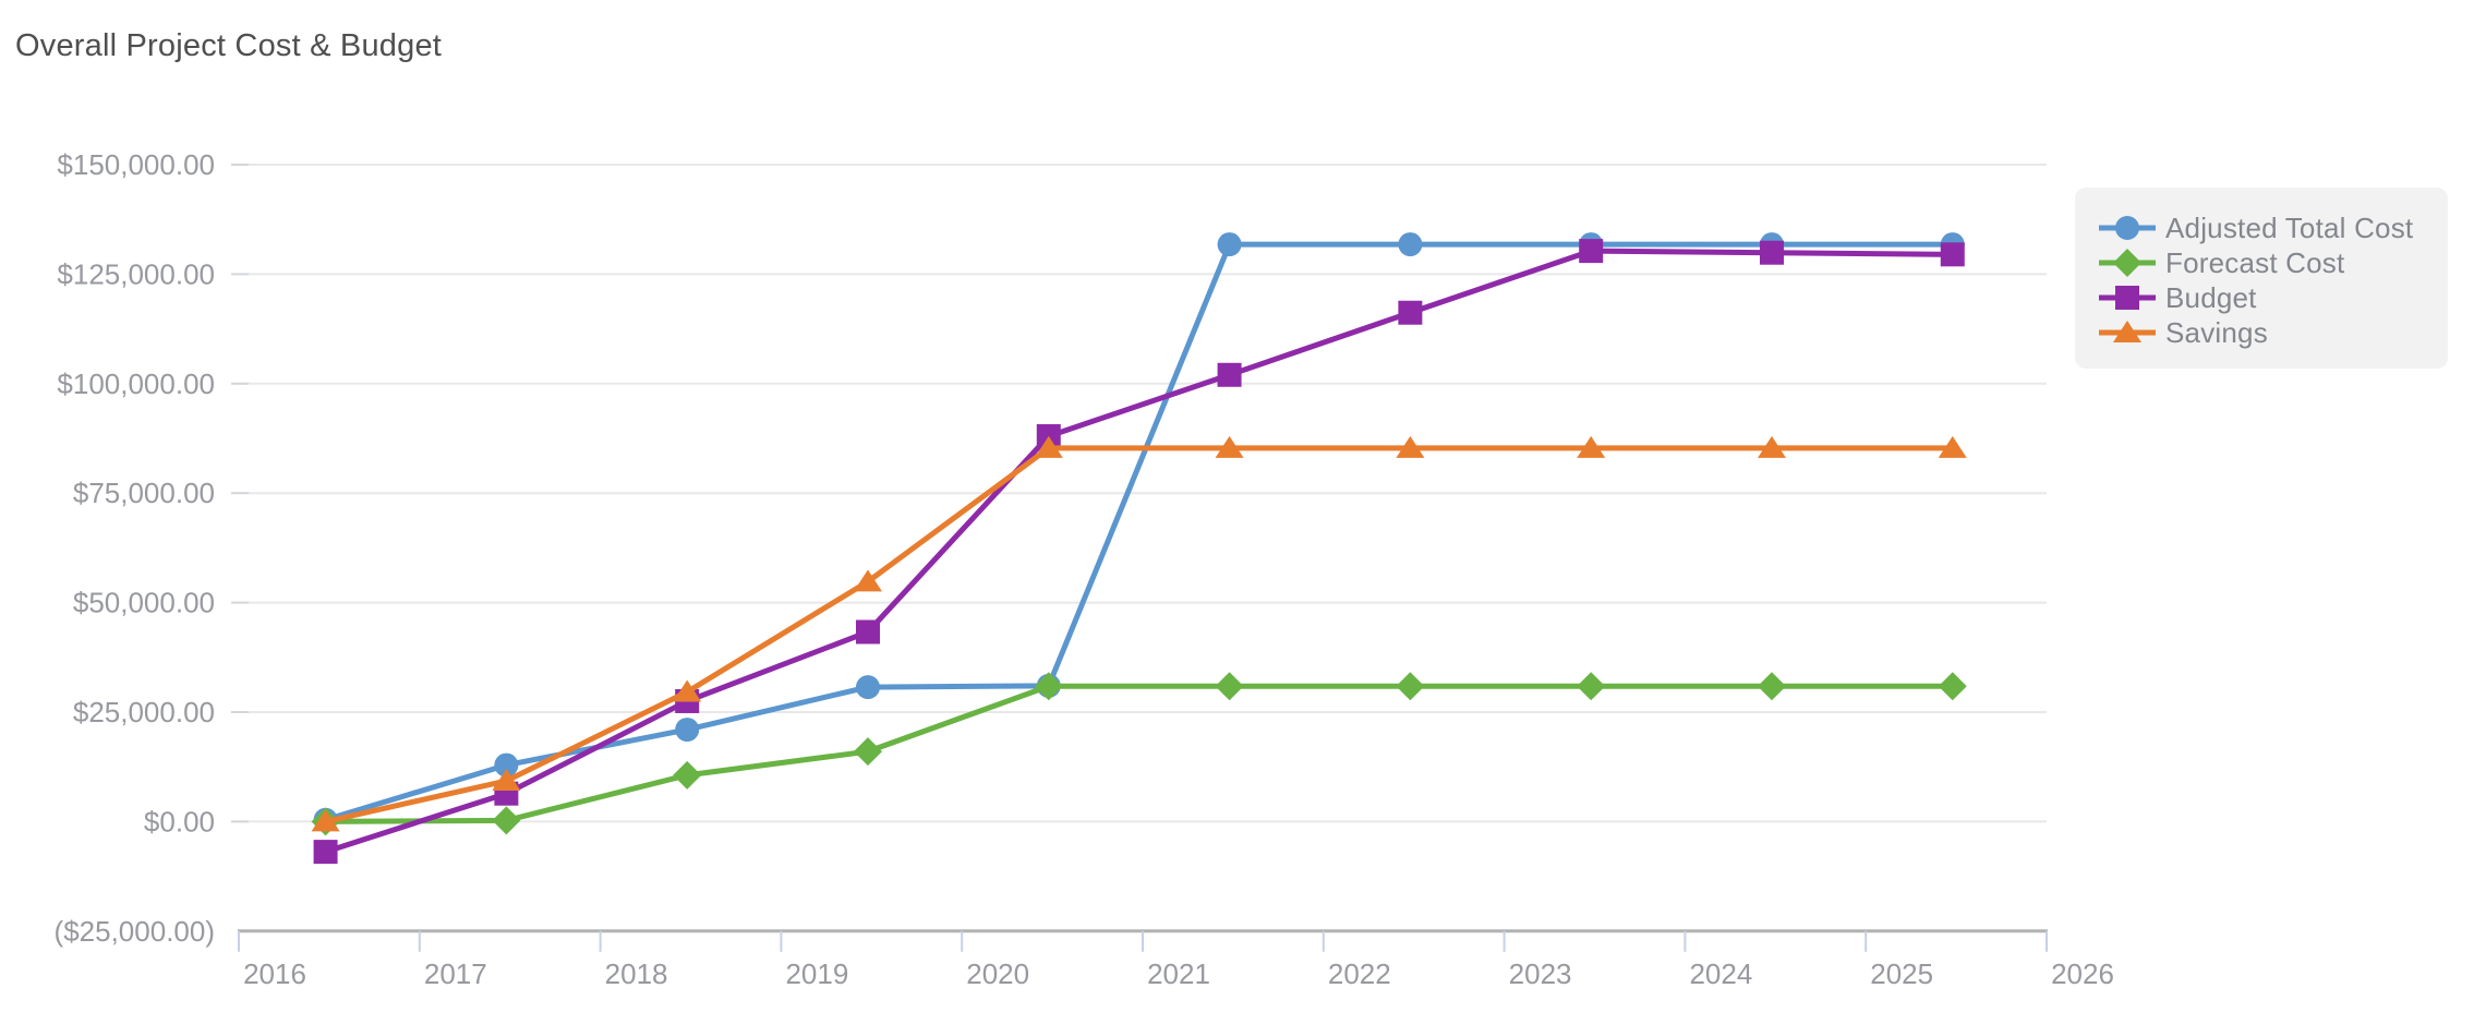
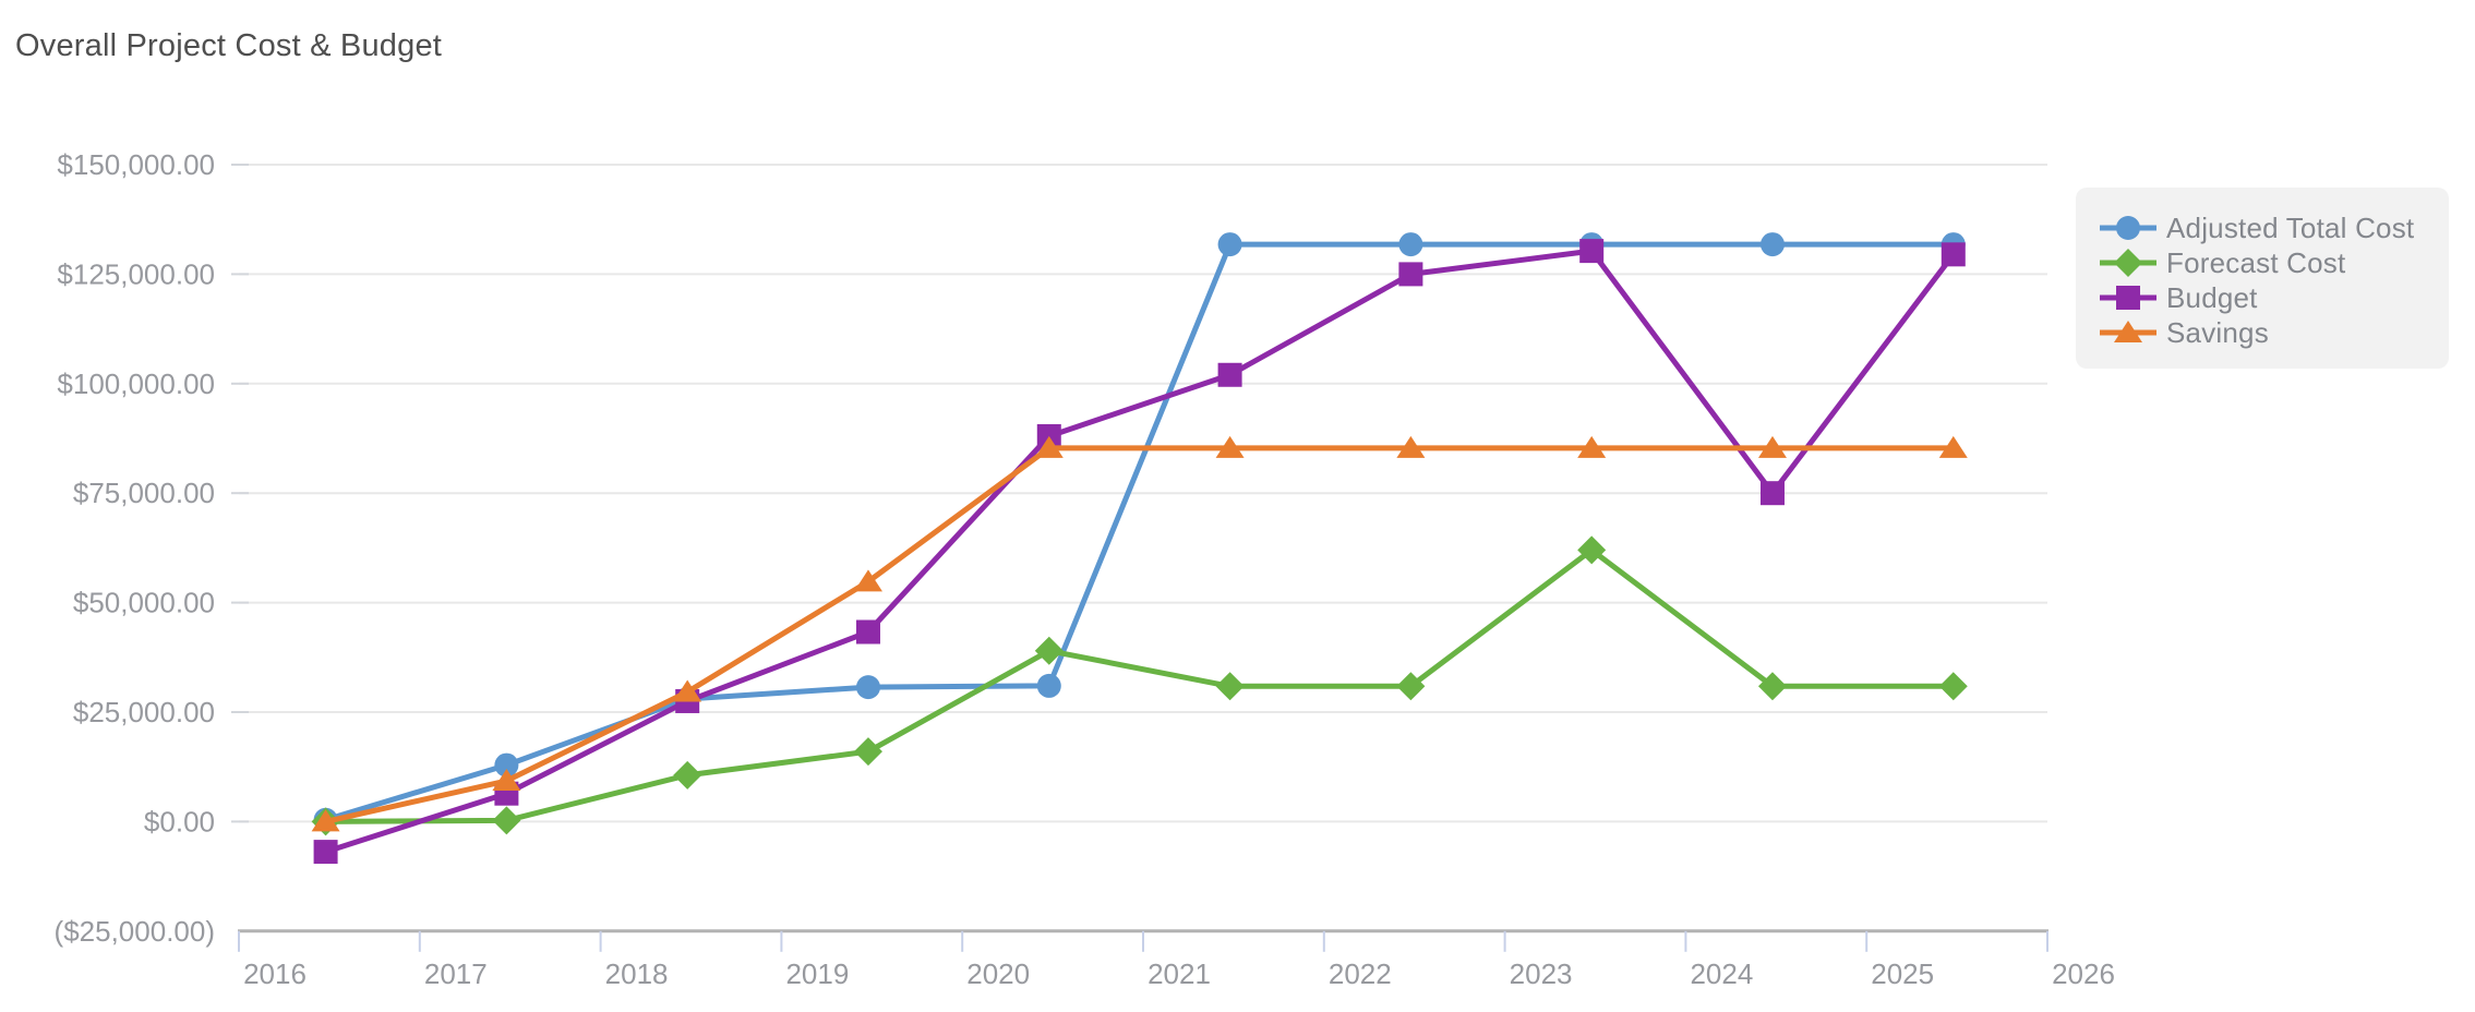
Adjusted Total Cost/2018: $21000 -> $28000
Forecast Cost/2020: $31000 -> $39000
Budget/2022: $116000 -> $125000
Forecast Cost/2023: $31000 -> $62000
Budget/2024: $130000 -> $75000
